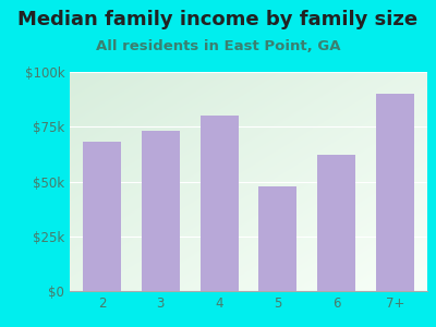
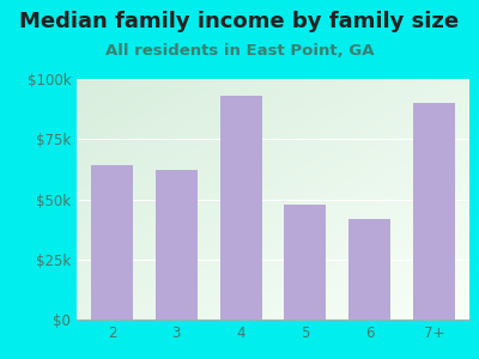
2: $68k -> $64k
3: $73k -> $62k
4: $80k -> $93k
6: $62k -> $42k
